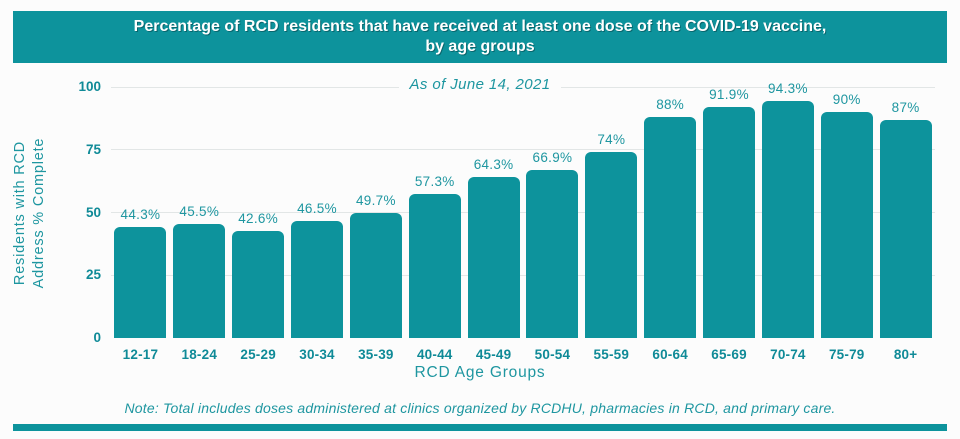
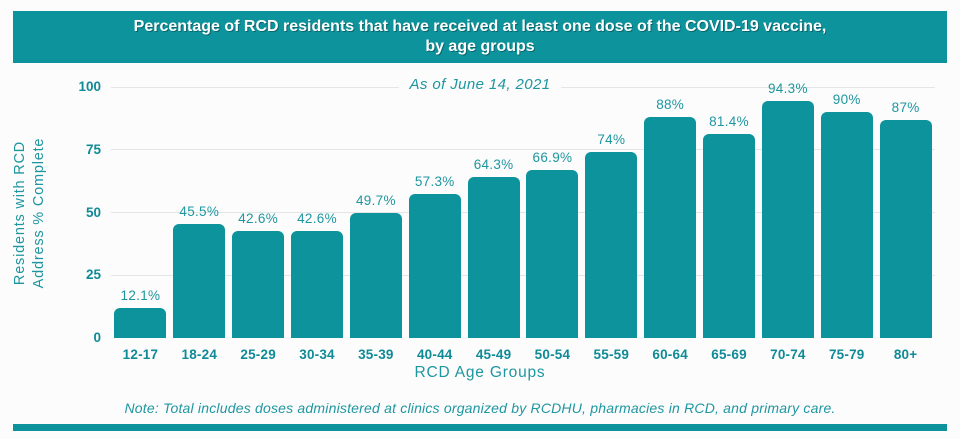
12-17: 44.3% -> 12.1%
30-34: 46.5% -> 42.6%
65-69: 91.9% -> 81.4%
